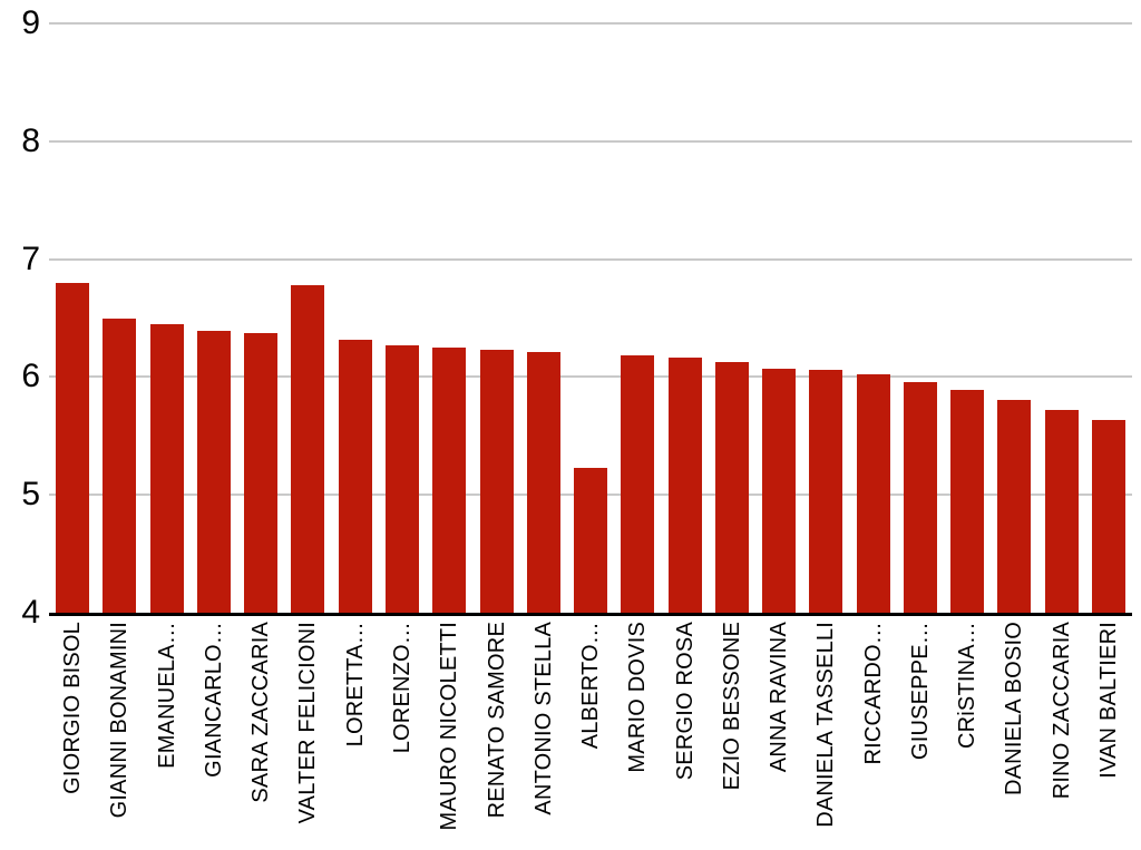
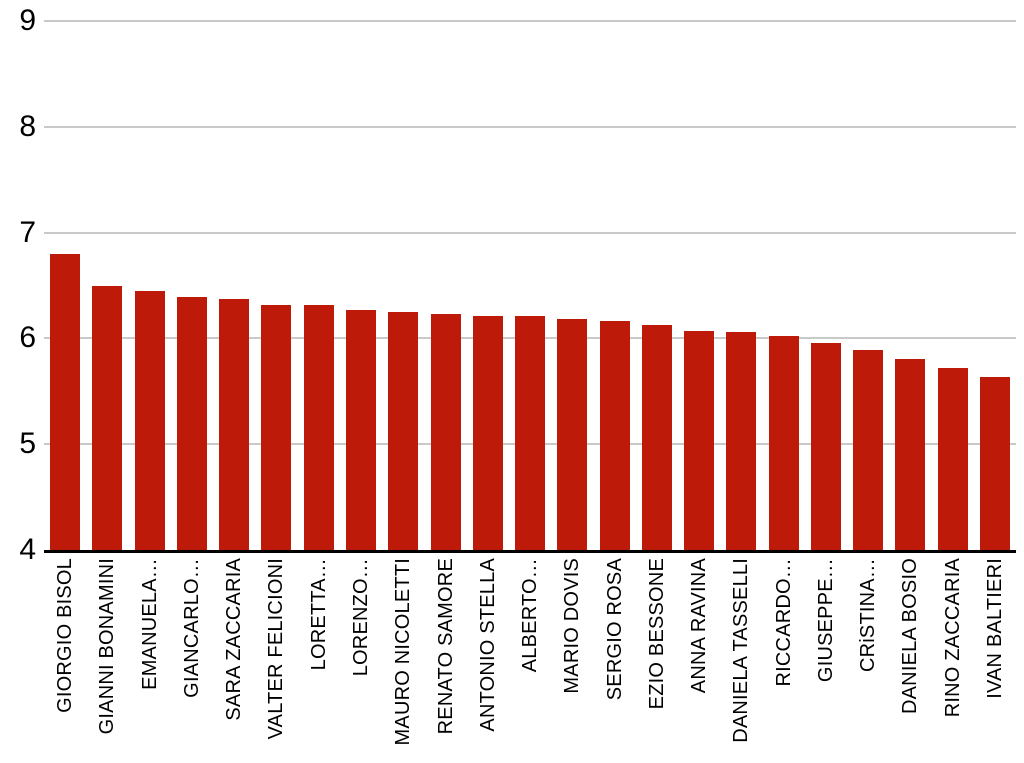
VALTER FELICIONI: 6.78 -> 6.32
ALBERTO…: 5.23 -> 6.21
